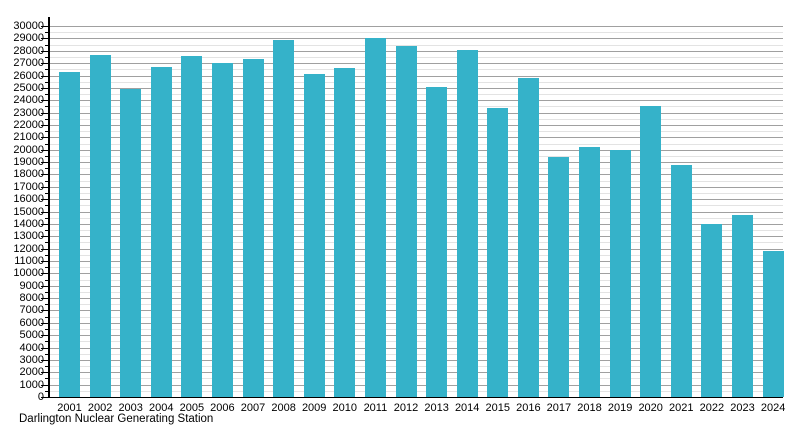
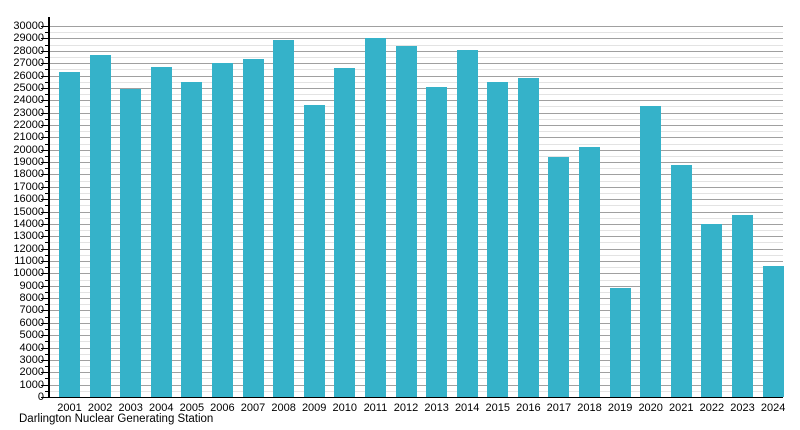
2005: 27600 -> 25500
2009: 26100 -> 23600
2015: 23400 -> 25500
2019: 20000 -> 8800
2024: 11800 -> 10600
